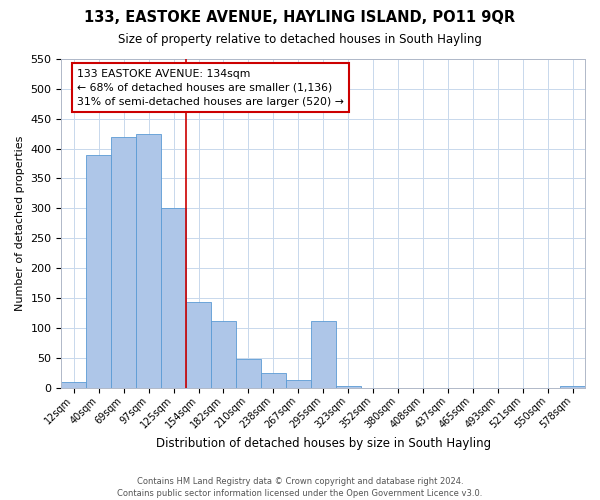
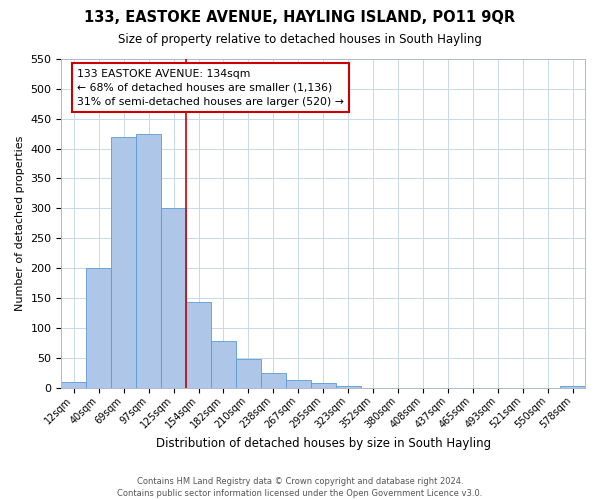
40sqm: 390 -> 200
182sqm: 112 -> 78
295sqm: 112 -> 8
